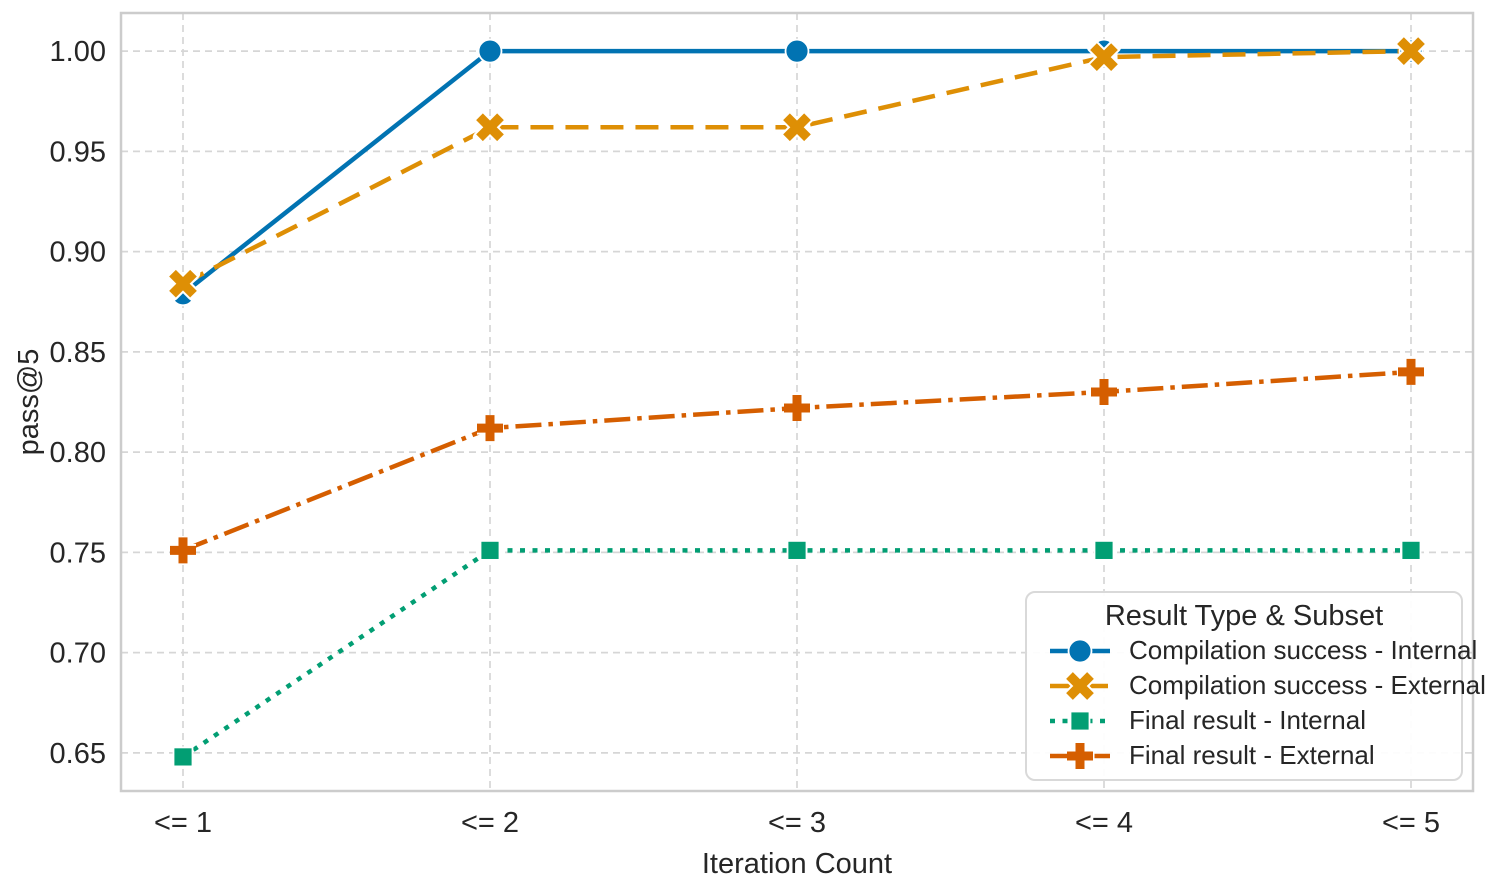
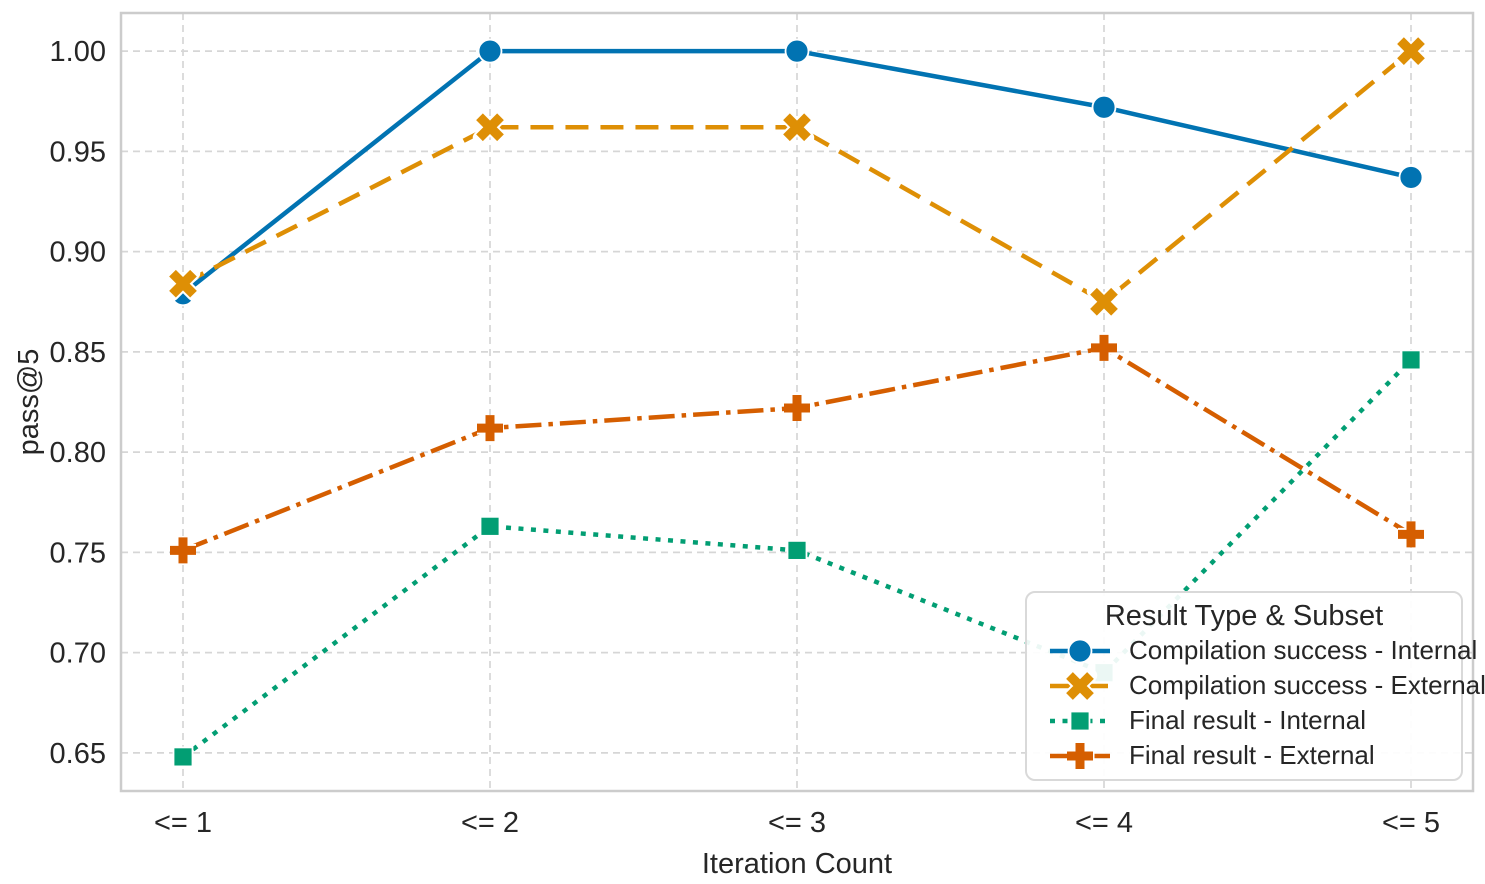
Final result - Internal/<= 2: 0.751 -> 0.763
Compilation success - Internal/<= 4: 1.000 -> 0.972
Compilation success - External/<= 4: 0.997 -> 0.875
Final result - Internal/<= 4: 0.751 -> 0.690
Final result - External/<= 4: 0.830 -> 0.852
Compilation success - Internal/<= 5: 1.000 -> 0.937
Final result - Internal/<= 5: 0.751 -> 0.846
Final result - External/<= 5: 0.840 -> 0.759
